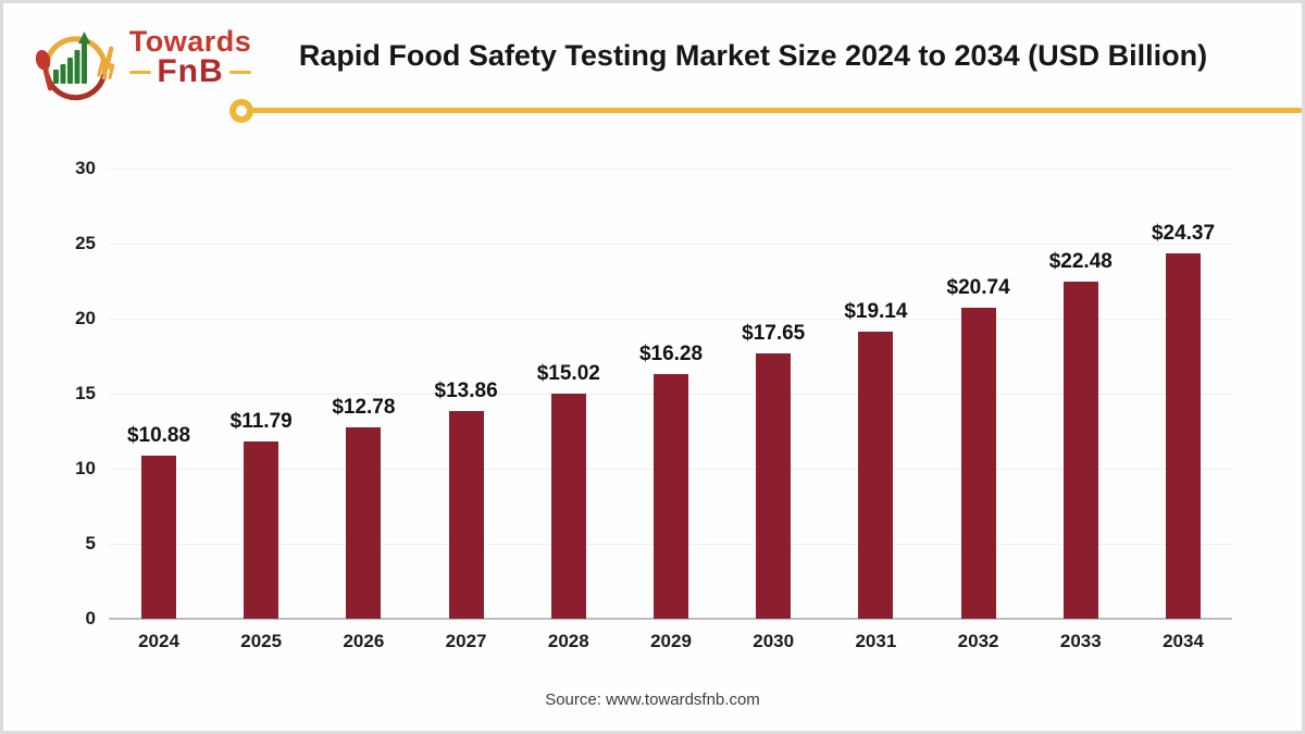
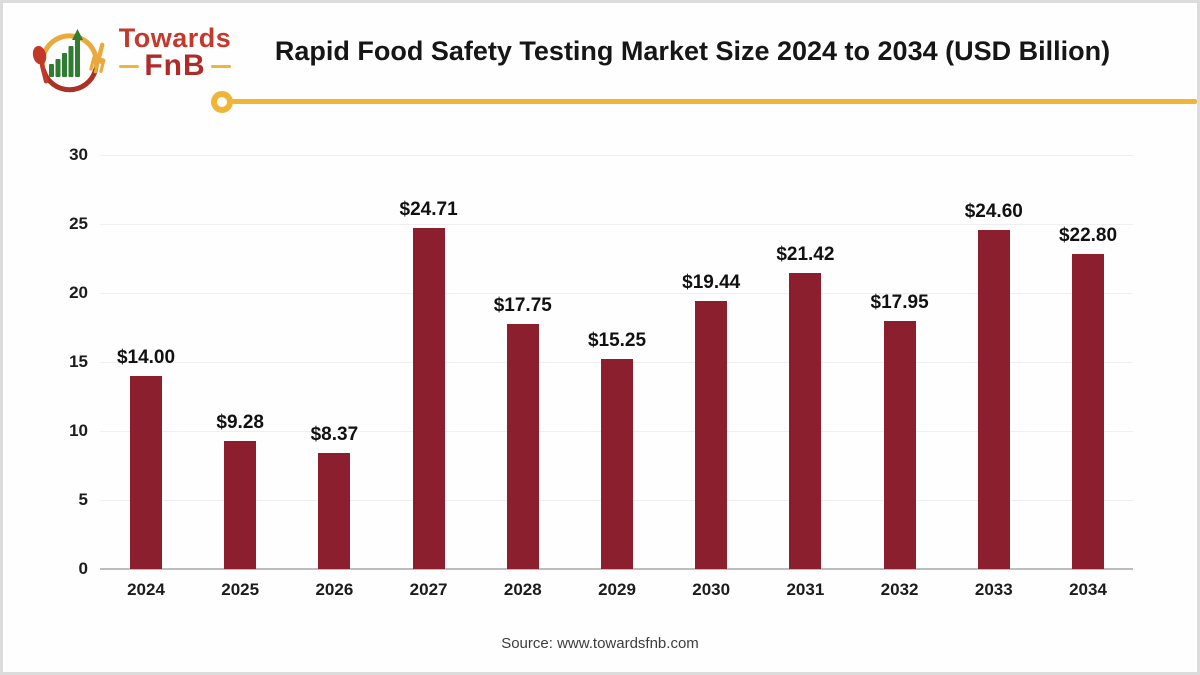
2024: $10.88 -> $14.00
2025: $11.79 -> $9.28
2026: $12.78 -> $8.37
2027: $13.86 -> $24.71
2028: $15.02 -> $17.75
2029: $16.28 -> $15.25
2030: $17.65 -> $19.44
2031: $19.14 -> $21.42
2032: $20.74 -> $17.95
2033: $22.48 -> $24.60
2034: $24.37 -> $22.80
